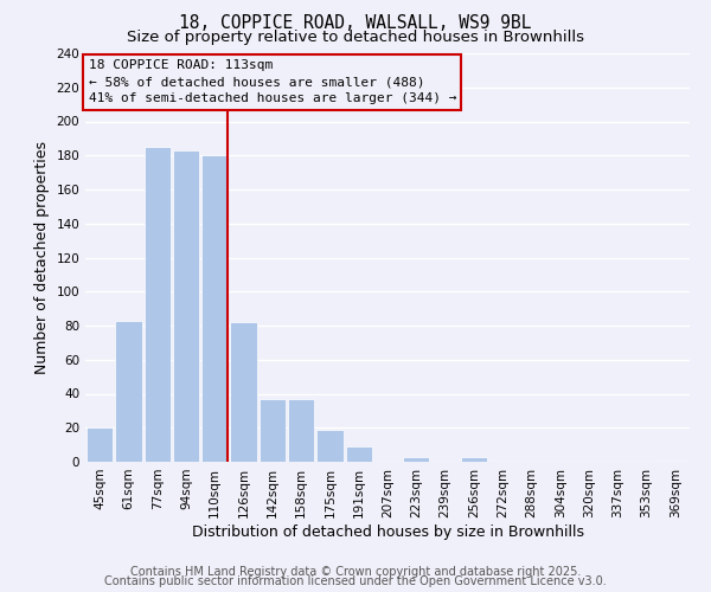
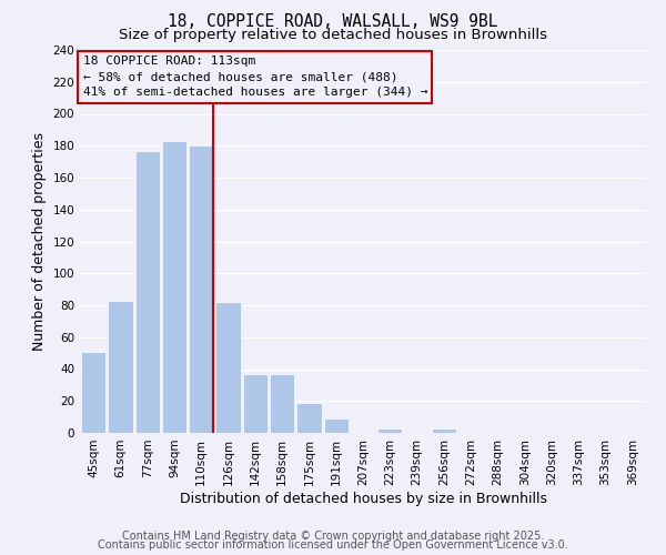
45sqm: 20 -> 51
77sqm: 185 -> 177
